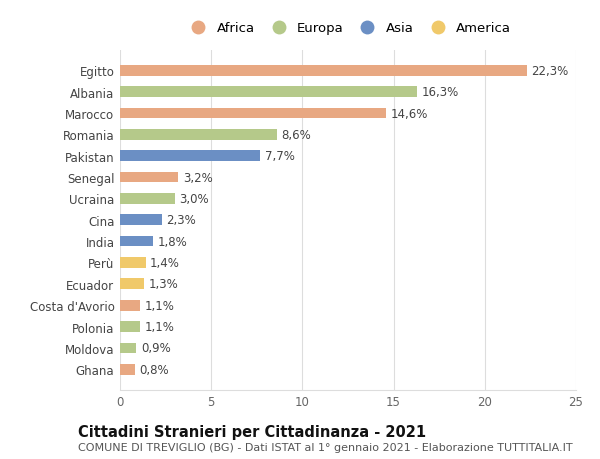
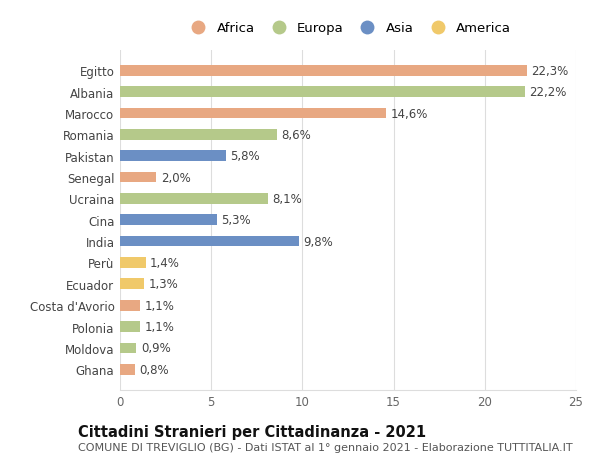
Albania: 16,3% -> 22,2%
Pakistan: 7,7% -> 5,8%
Senegal: 3,2% -> 2,0%
Ucraina: 3,0% -> 8,1%
Cina: 2,3% -> 5,3%
India: 1,8% -> 9,8%
